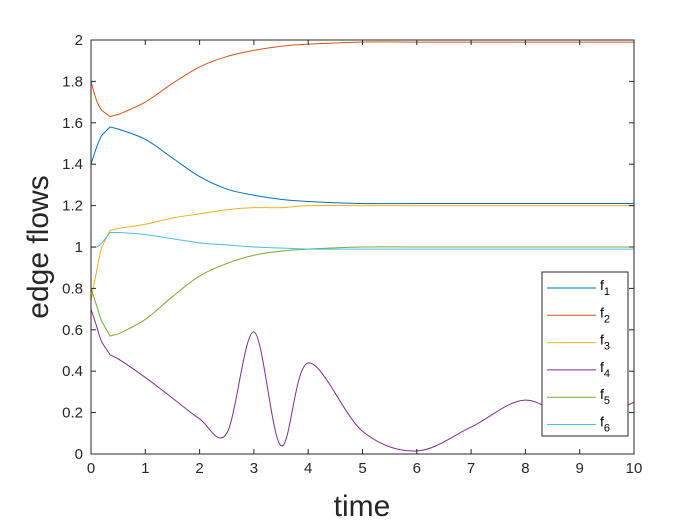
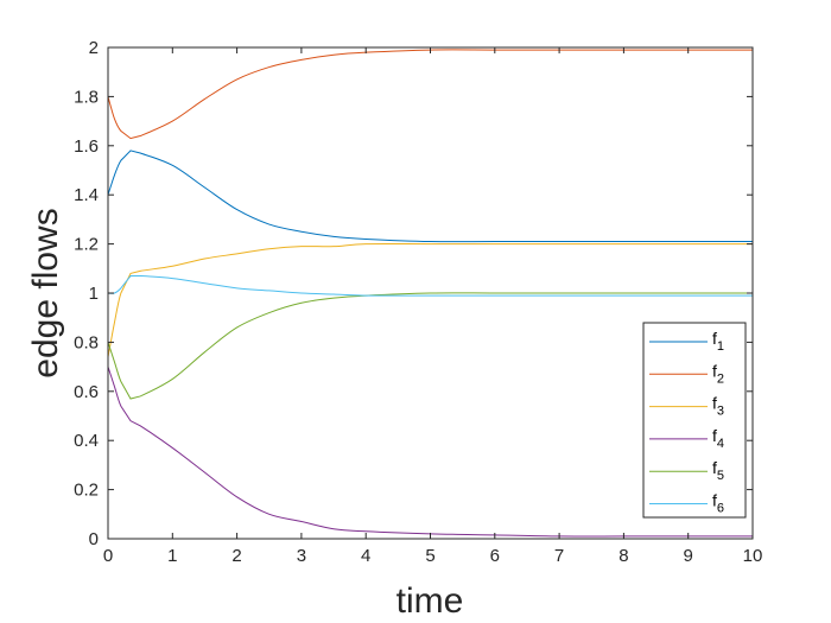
f4/3: 0.59 -> 0.07
f4/4: 0.44 -> 0.03
f4/5: 0.11 -> 0.02
f4/7: 0.13 -> 0.01
f4/8: 0.26 -> 0.01
f4/9: 0.15 -> 0.01
f4/10: 0.25 -> 0.01
